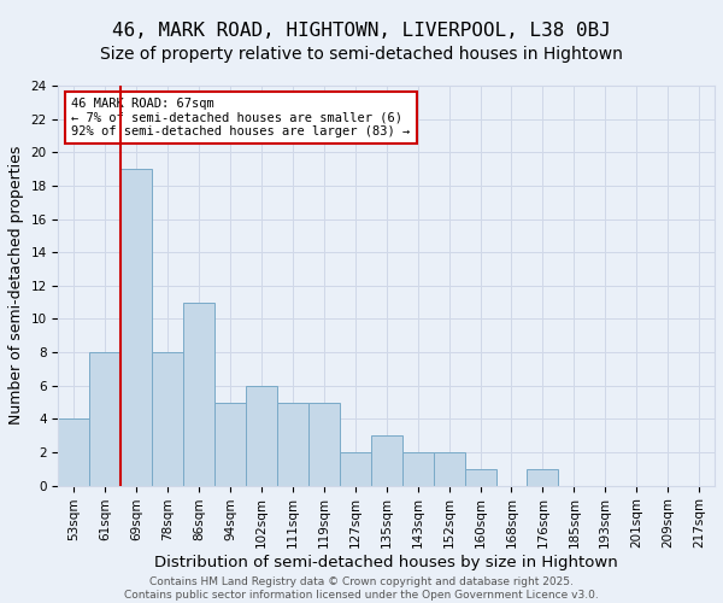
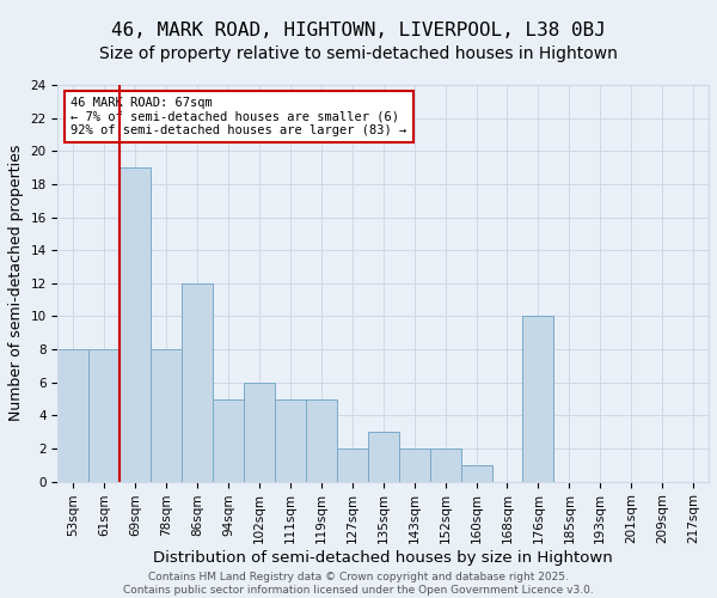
53sqm: 4 -> 8
86sqm: 11 -> 12
176sqm: 1 -> 10
